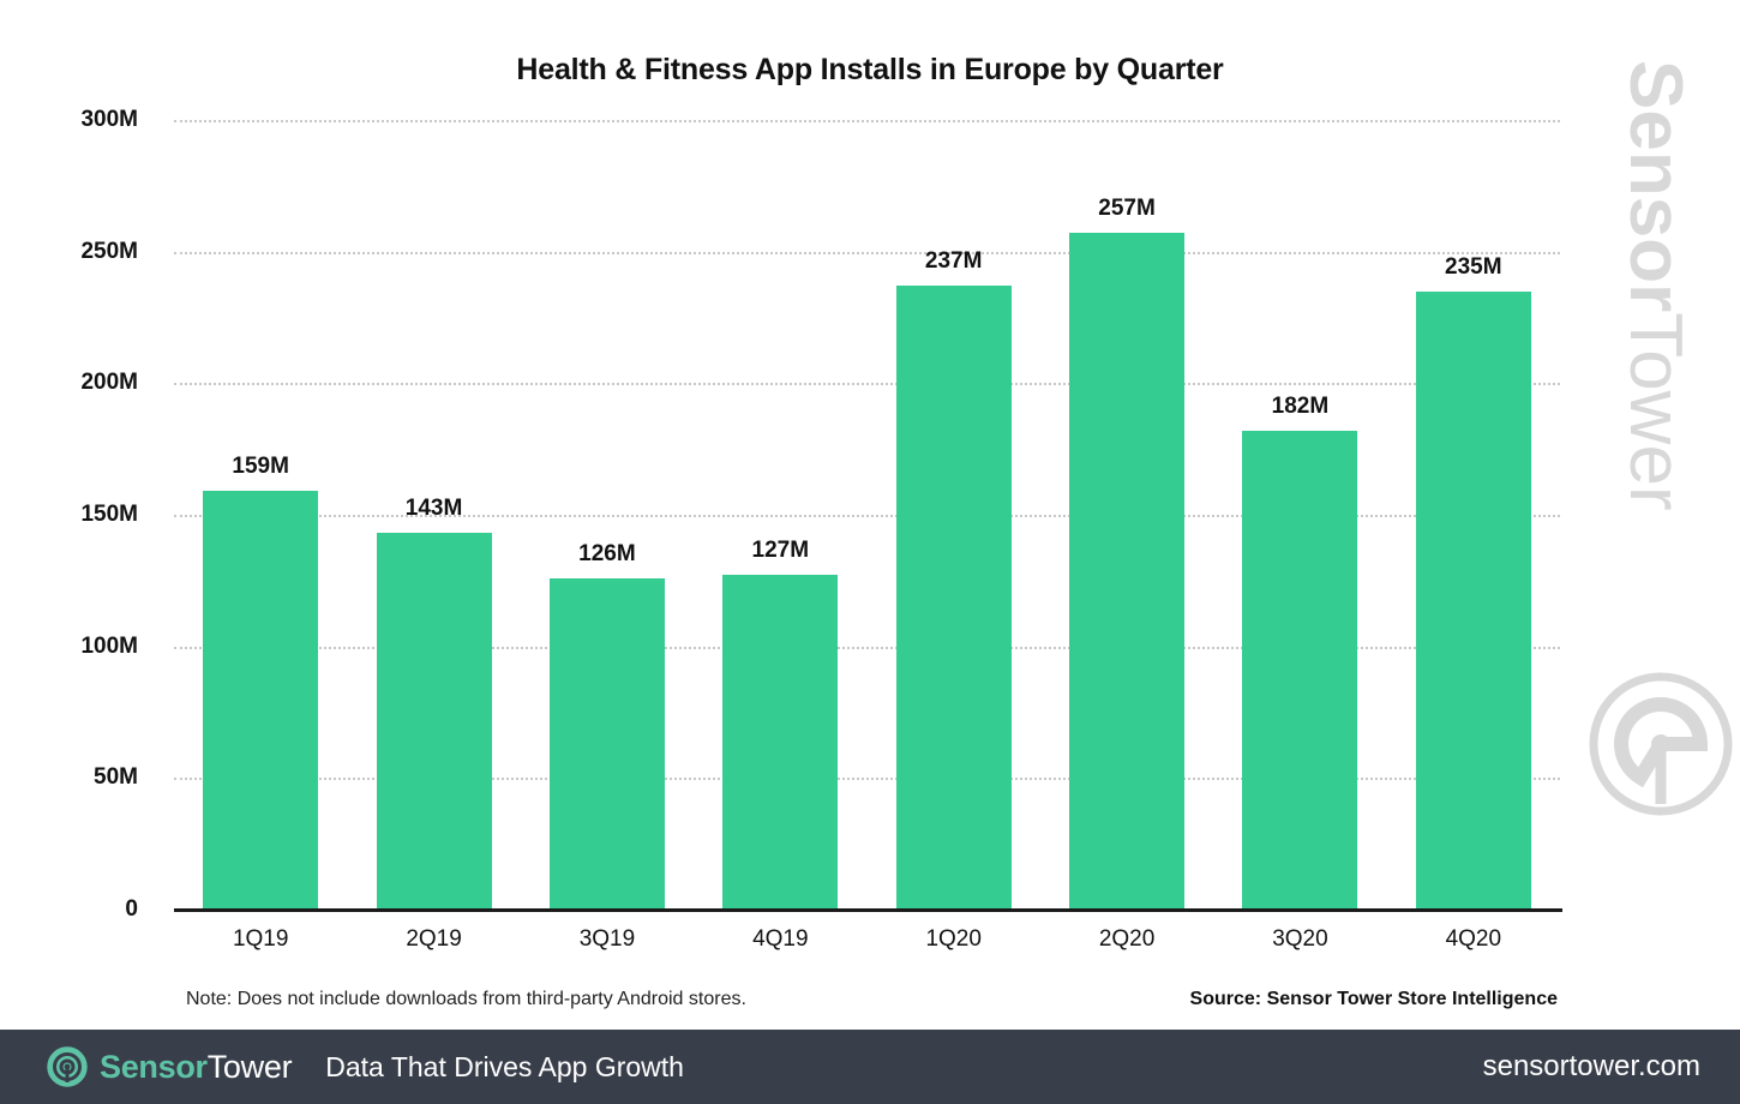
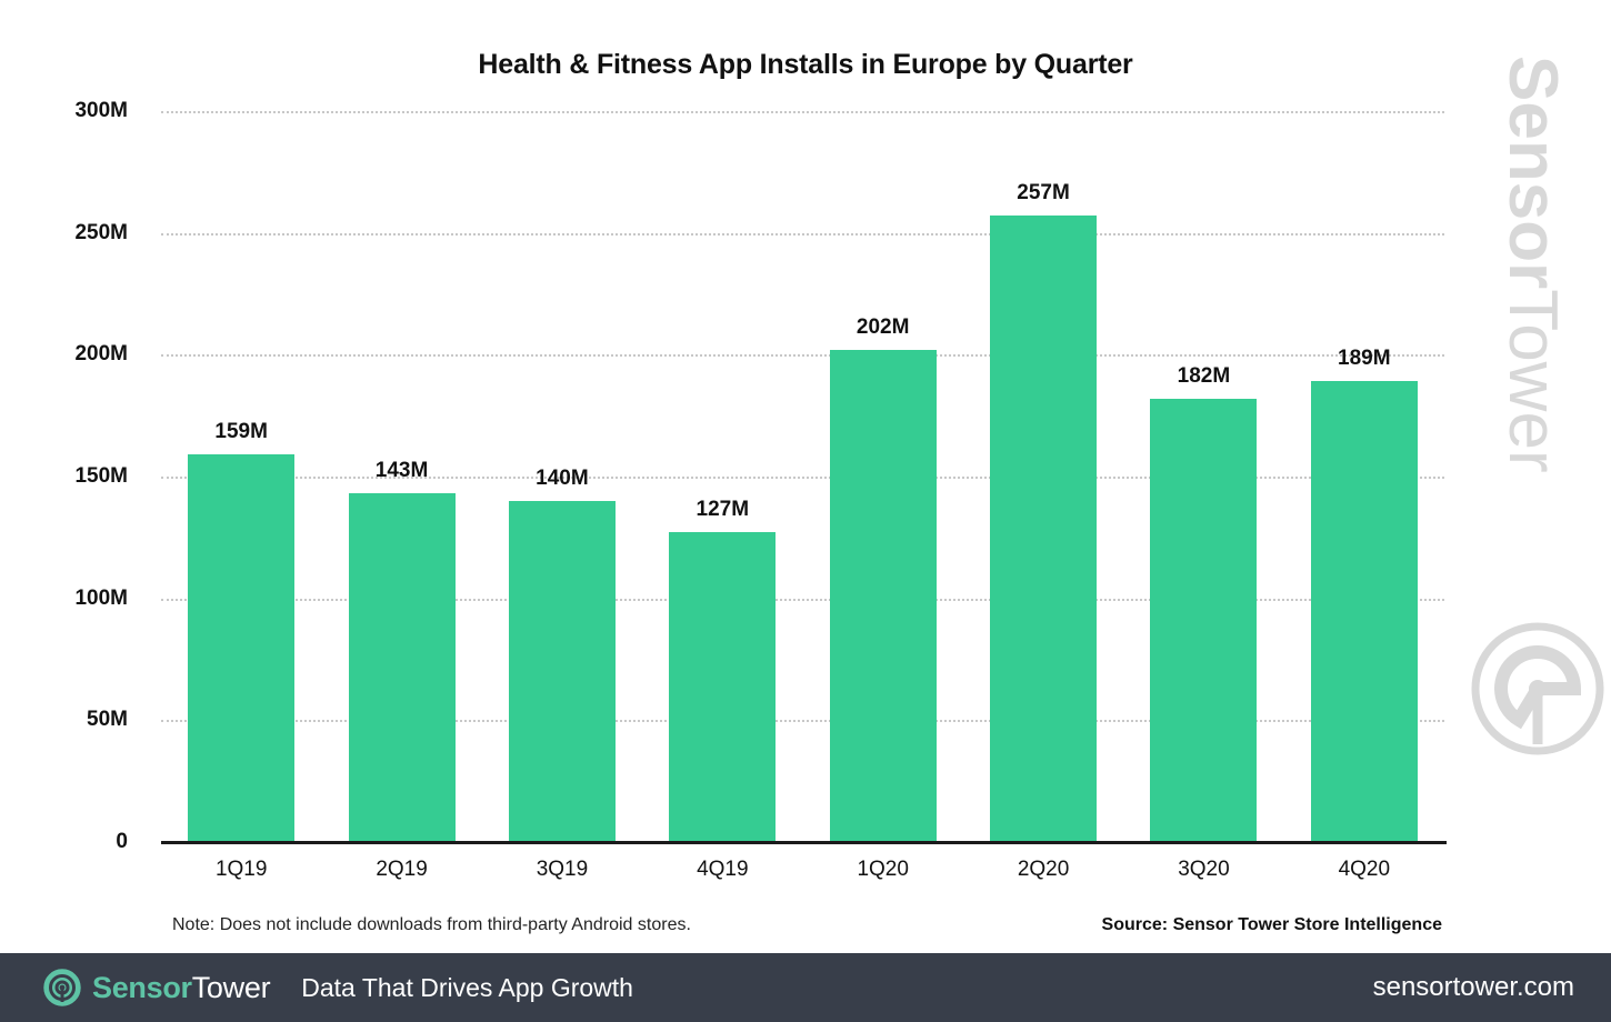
3Q19: 126M -> 140M
1Q20: 237M -> 202M
4Q20: 235M -> 189M
